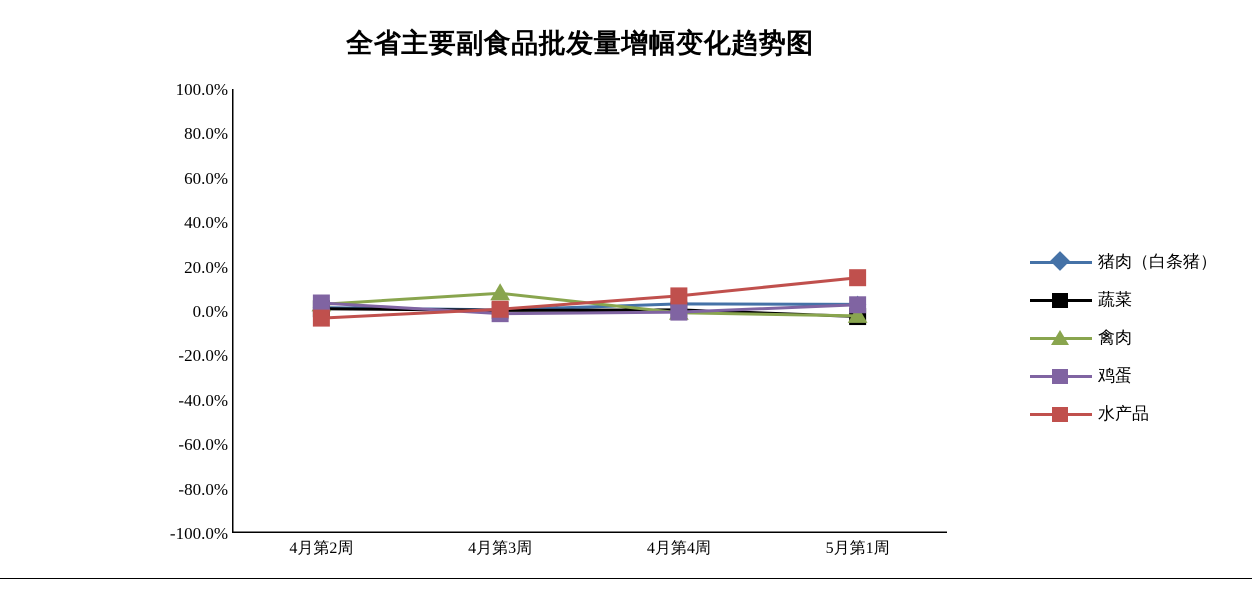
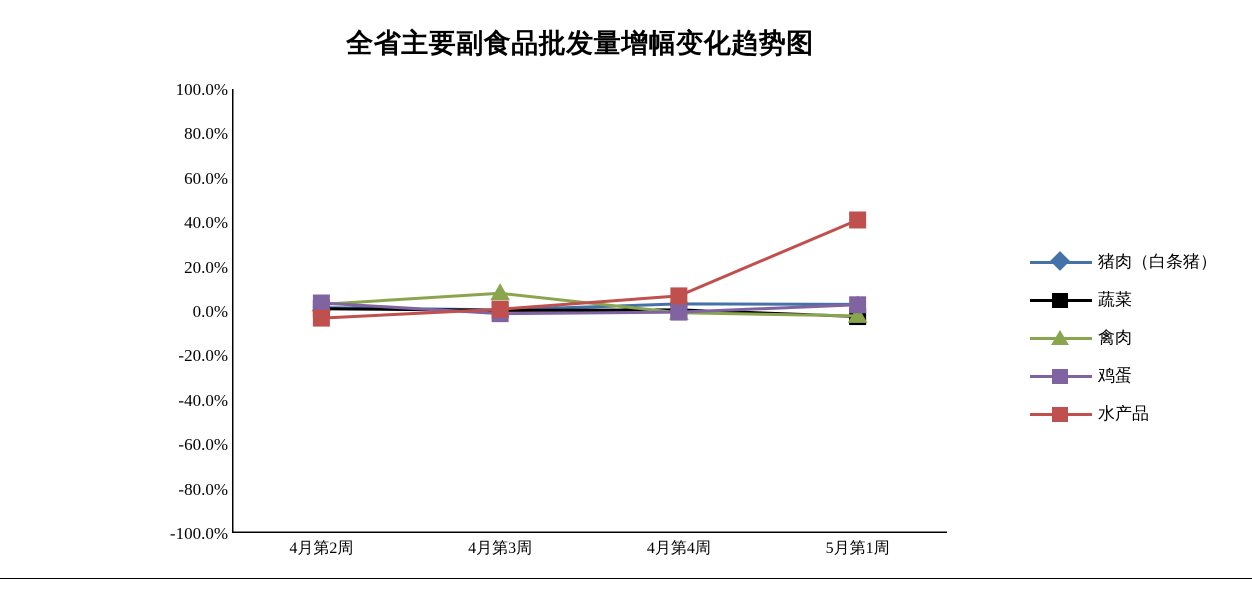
水产品/5月第1周: 15% -> 41%
